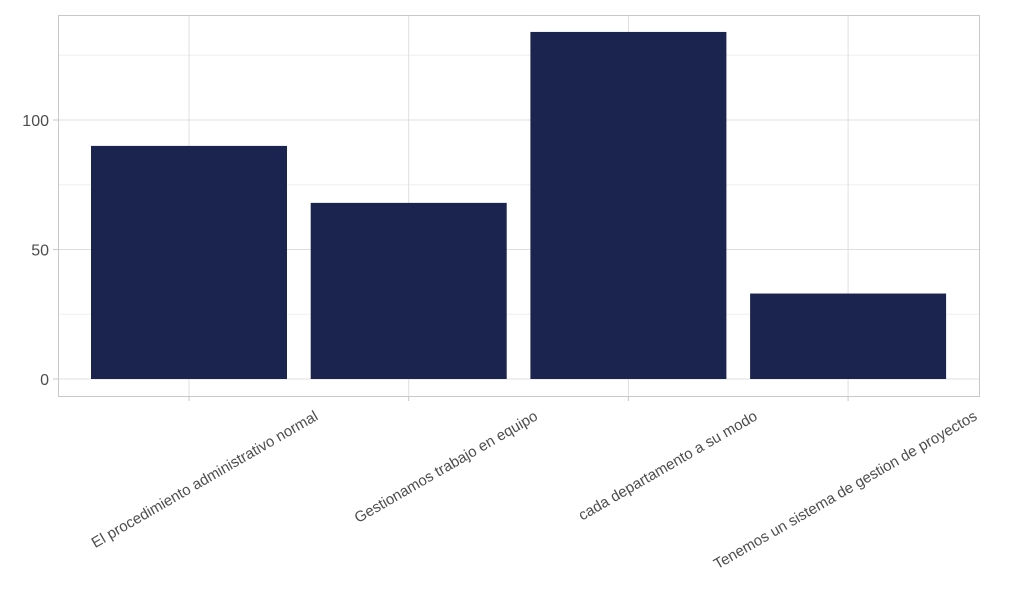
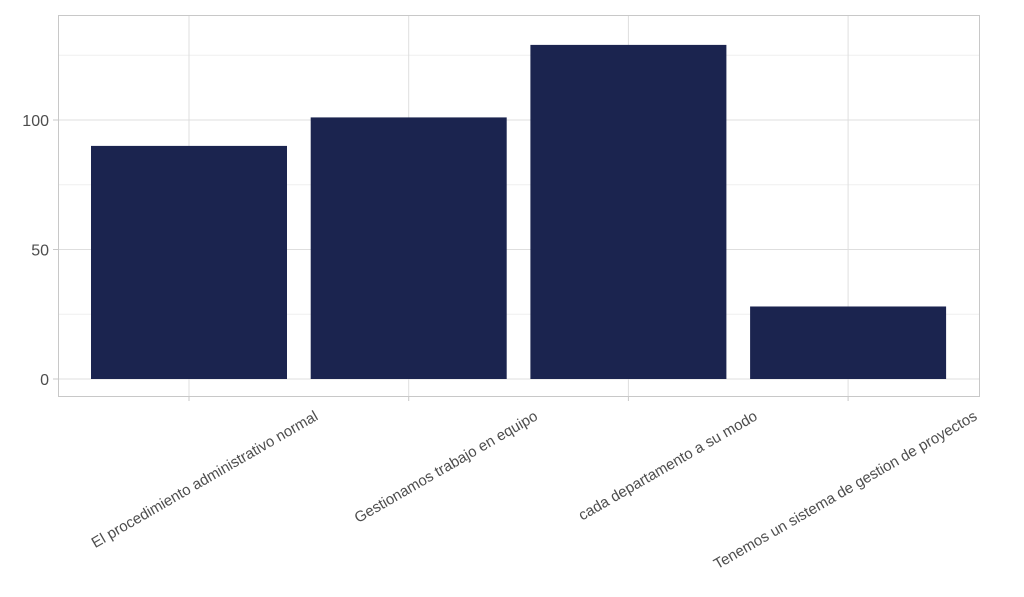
Gestionamos trabajo en equipo: 68 -> 101
cada departamento a su modo: 134 -> 129
Tenemos un sistema de gestion de proyectos: 33 -> 28
